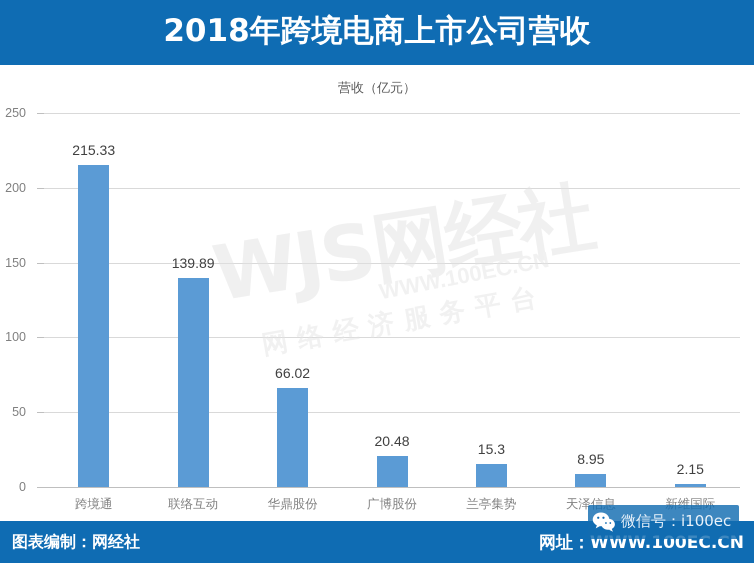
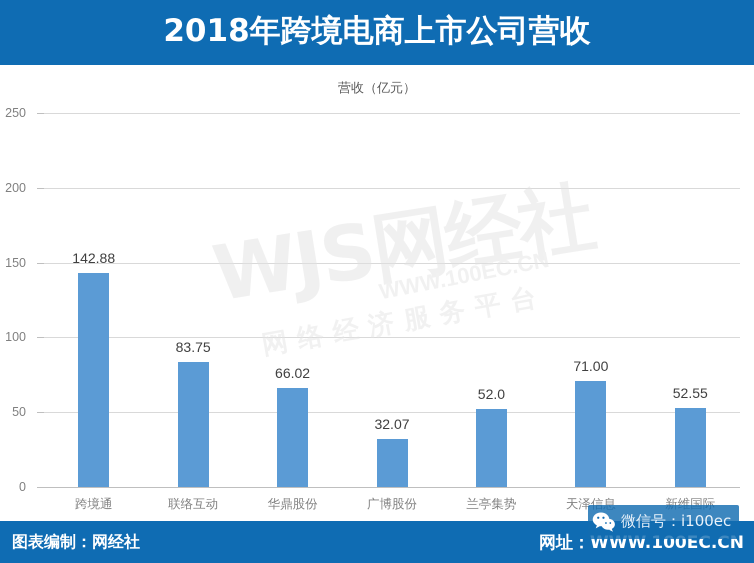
跨境通: 215.33 -> 142.88
联络互动: 139.89 -> 83.75
广博股份: 20.48 -> 32.07
兰亭集势: 15.3 -> 52.0
天泽信息: 8.95 -> 71.00
新维国际: 2.15 -> 52.55
